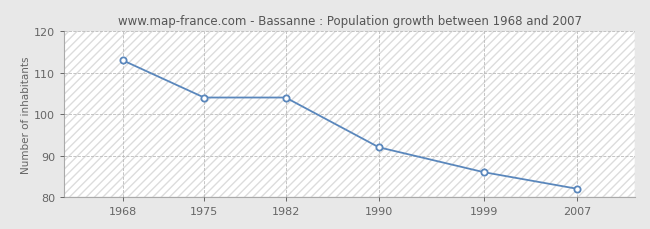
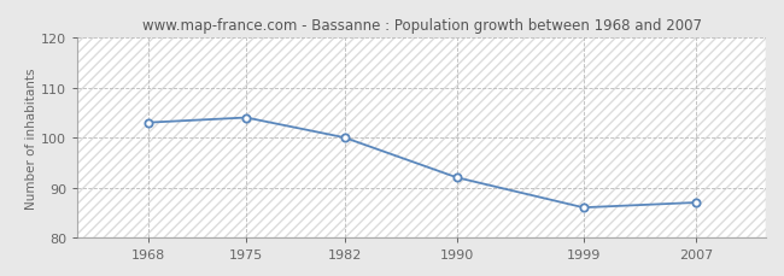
1968: 113 -> 103
1982: 104 -> 100
2007: 82 -> 87
